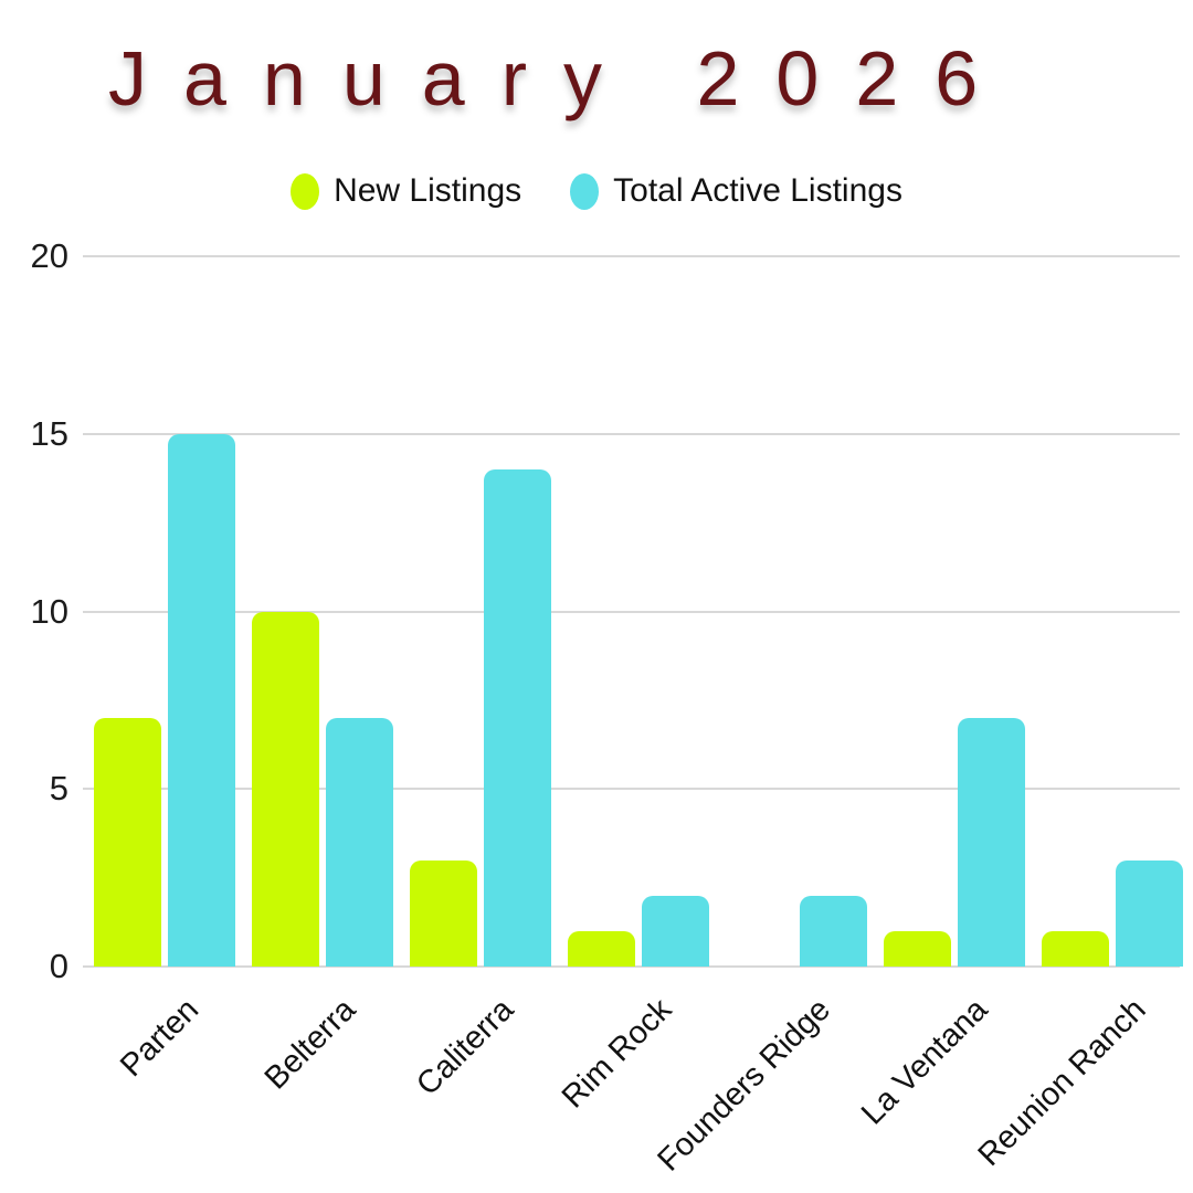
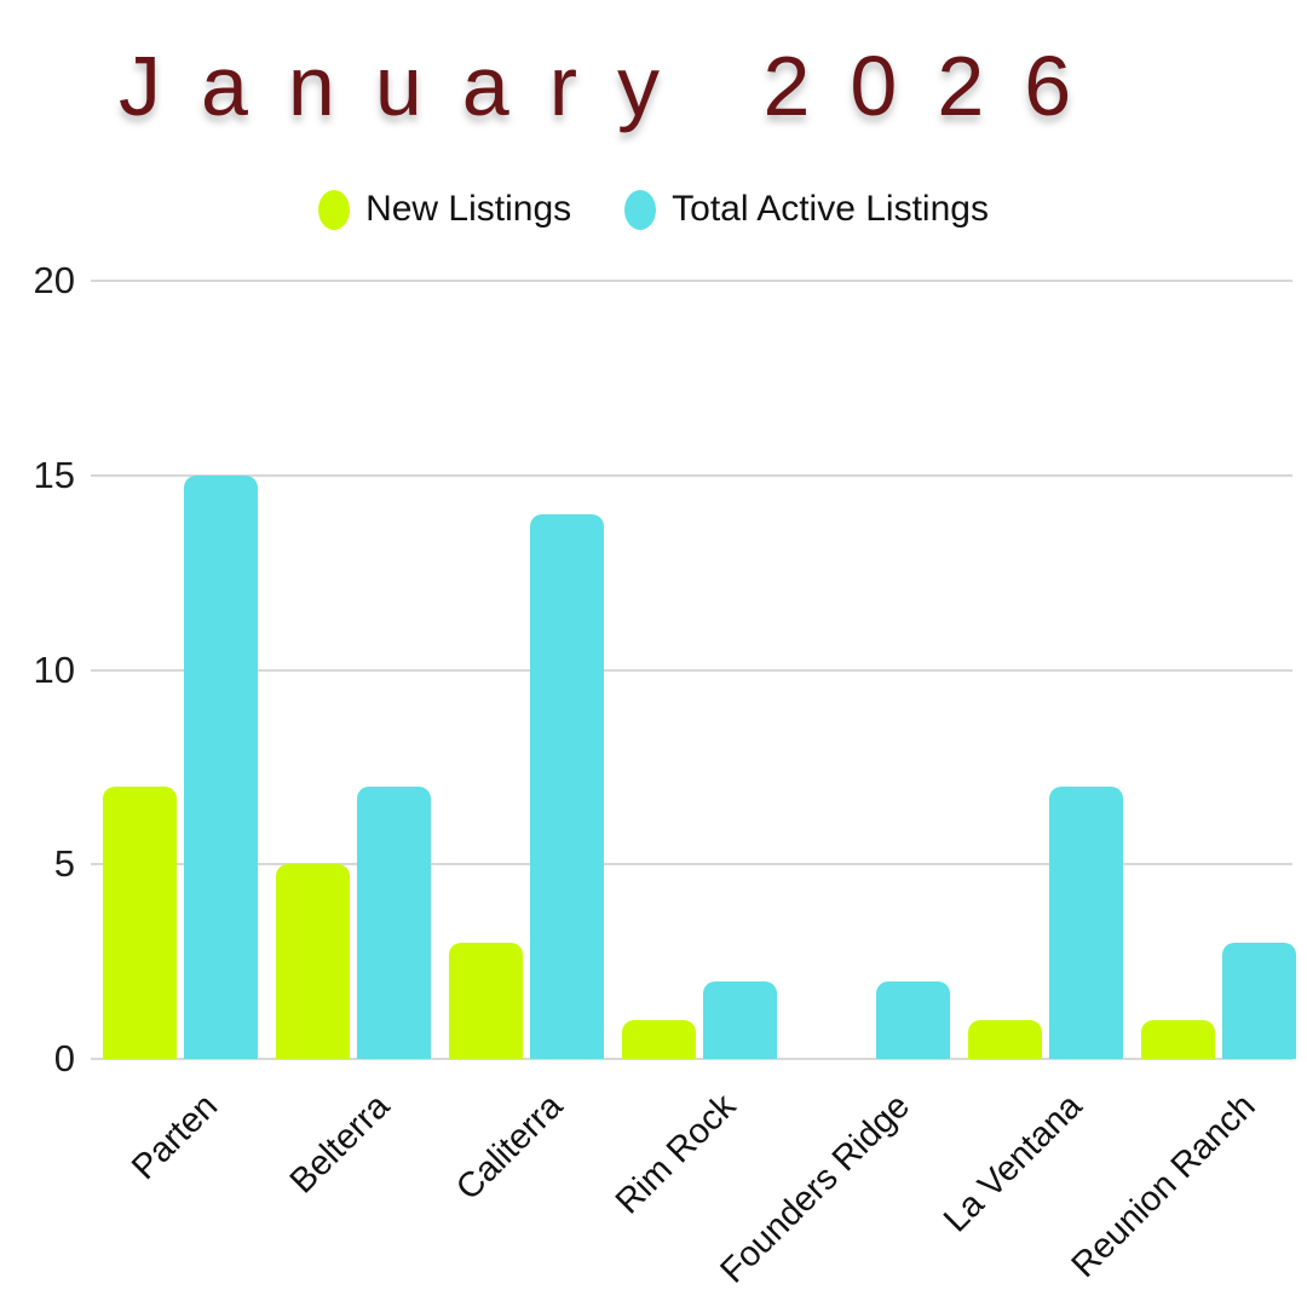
New Listings/Belterra: 10 -> 5
